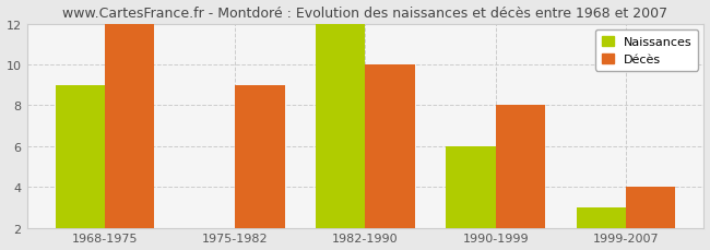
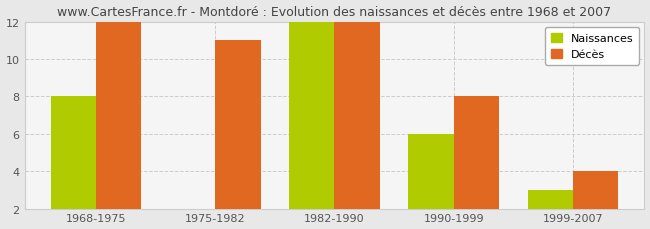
Naissances/1968-1975: 9 -> 8
Décès/1975-1982: 9 -> 11
Décès/1982-1990: 10 -> 12
